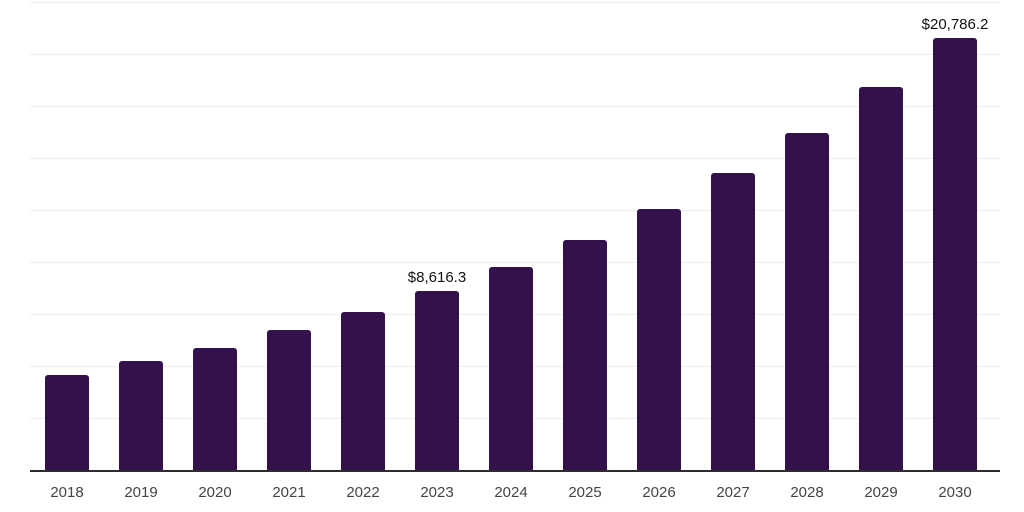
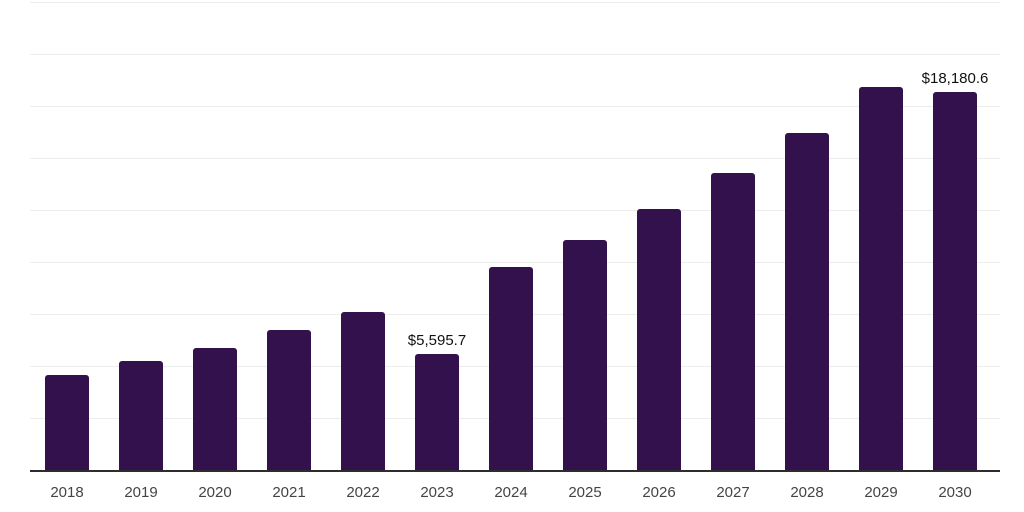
2023: $8,616.3 -> $5,595.7
2030: $20,786.2 -> $18,180.6
